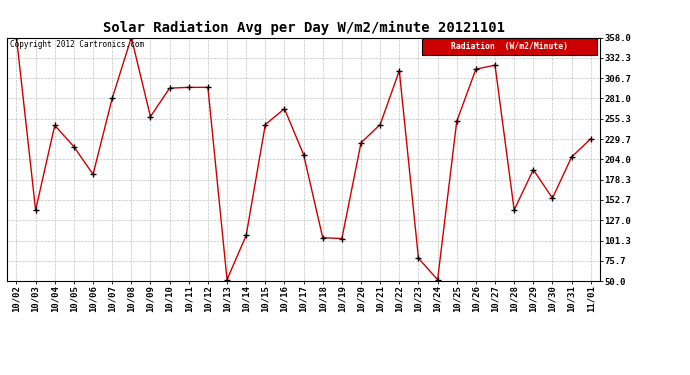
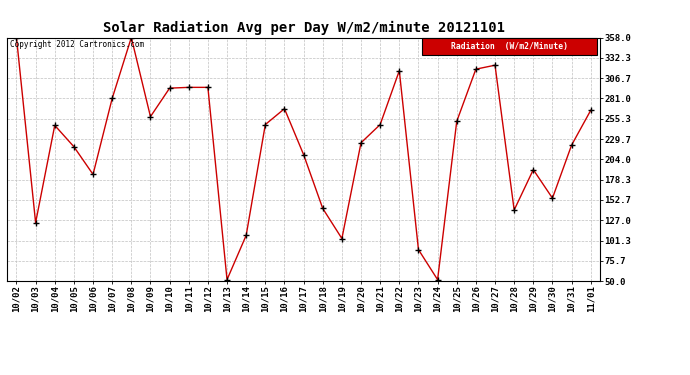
10/03: 140 -> 124
10/18: 105 -> 142
10/23: 79 -> 90
10/31: 207 -> 222
11/01: 230 -> 266
